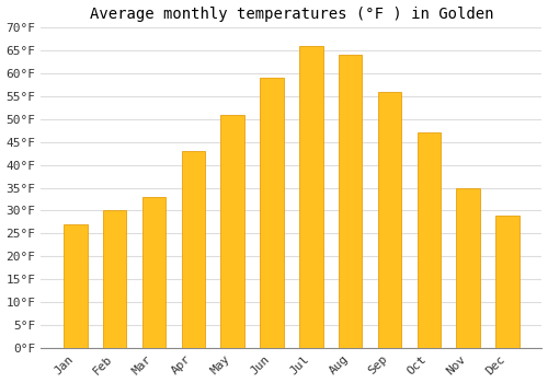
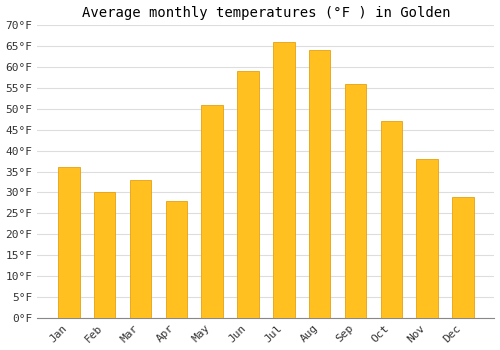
Jan: 27°F -> 36°F
Apr: 43°F -> 28°F
Nov: 35°F -> 38°F
